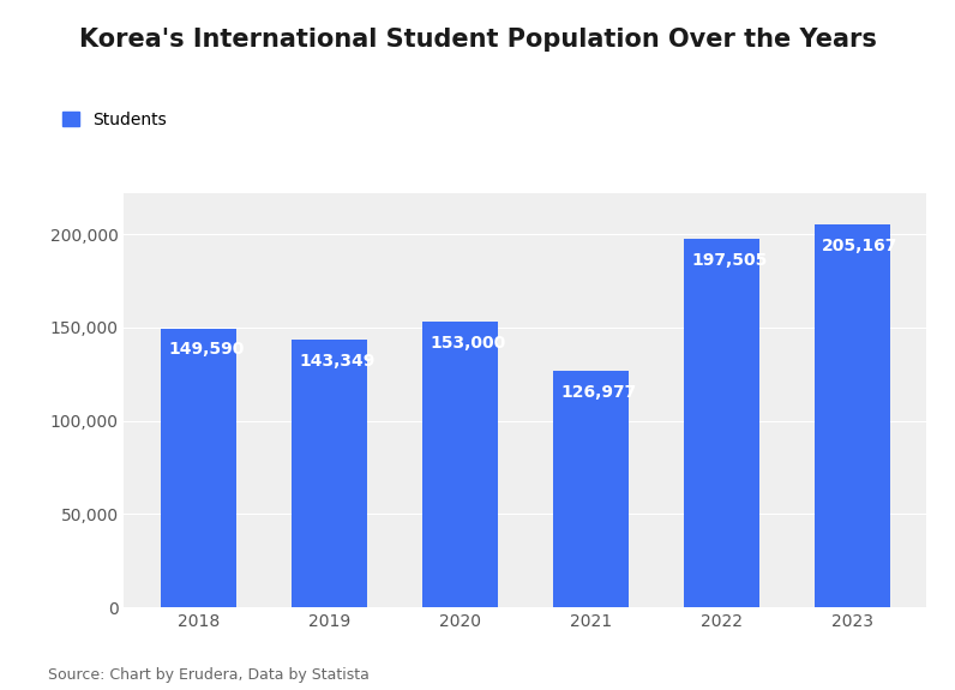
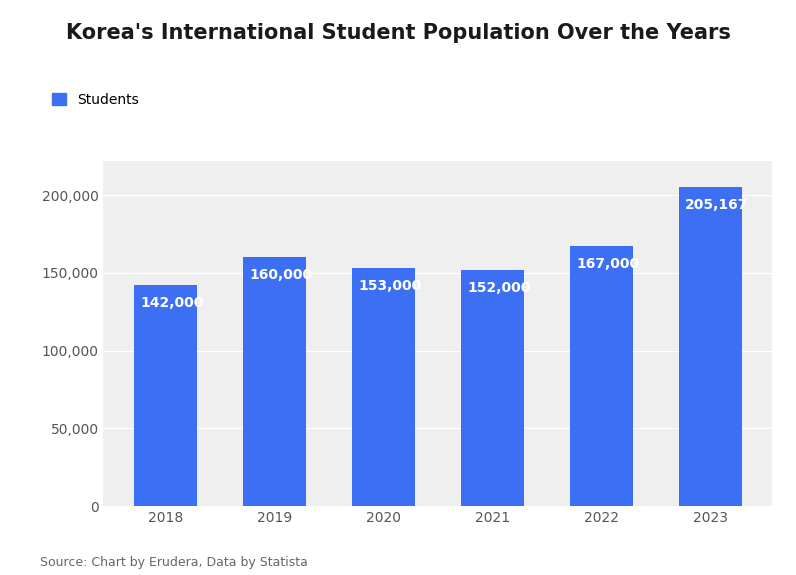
2018: 149,590 -> 142,000
2019: 143,349 -> 160,000
2021: 126,977 -> 152,000
2022: 197,505 -> 167,000
